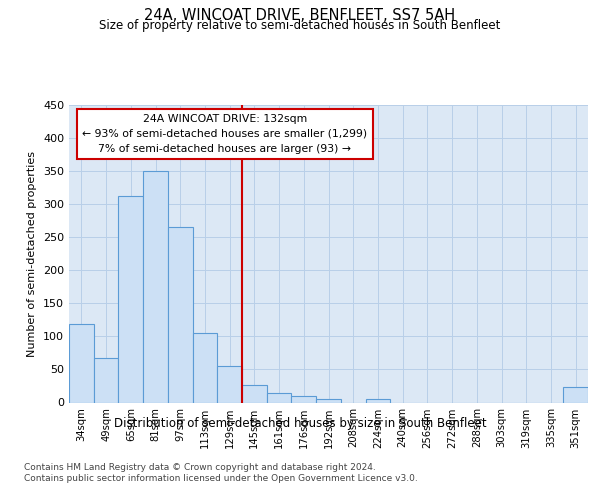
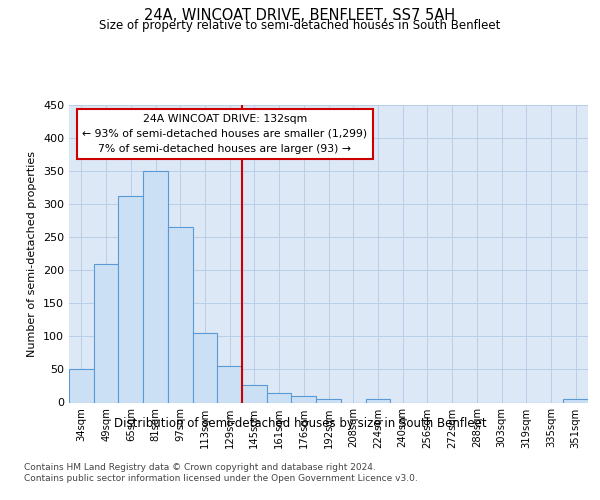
34sqm: 118 -> 50
49sqm: 68 -> 210
351sqm: 24 -> 5
